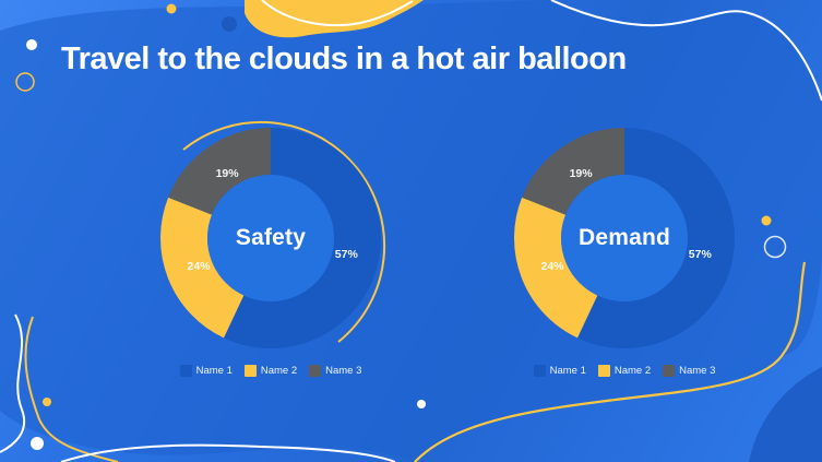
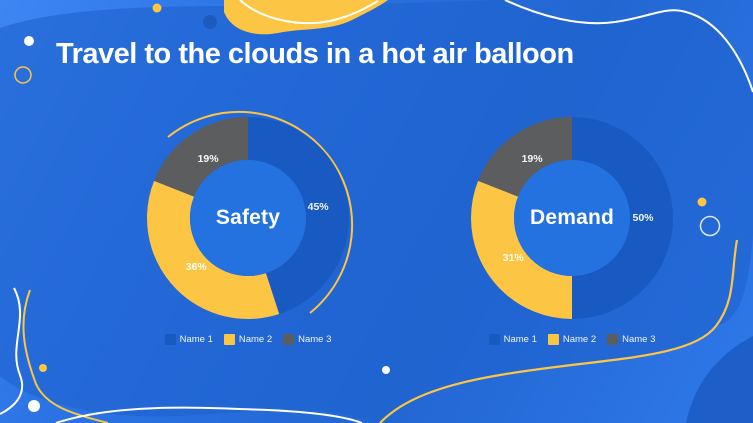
Safety/Name 1: 57% -> 45%
Safety/Name 2: 24% -> 36%
Demand/Name 1: 57% -> 50%
Demand/Name 2: 24% -> 31%
